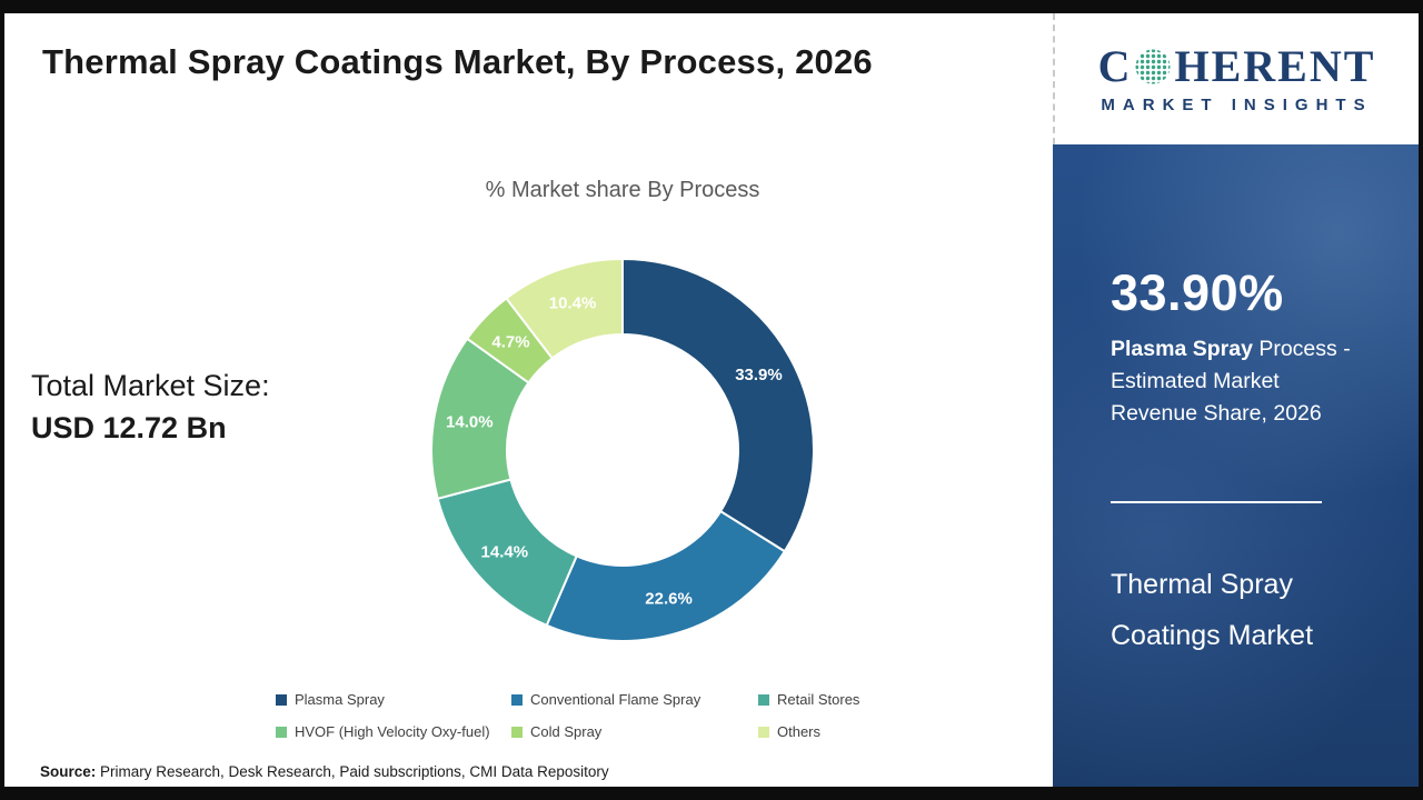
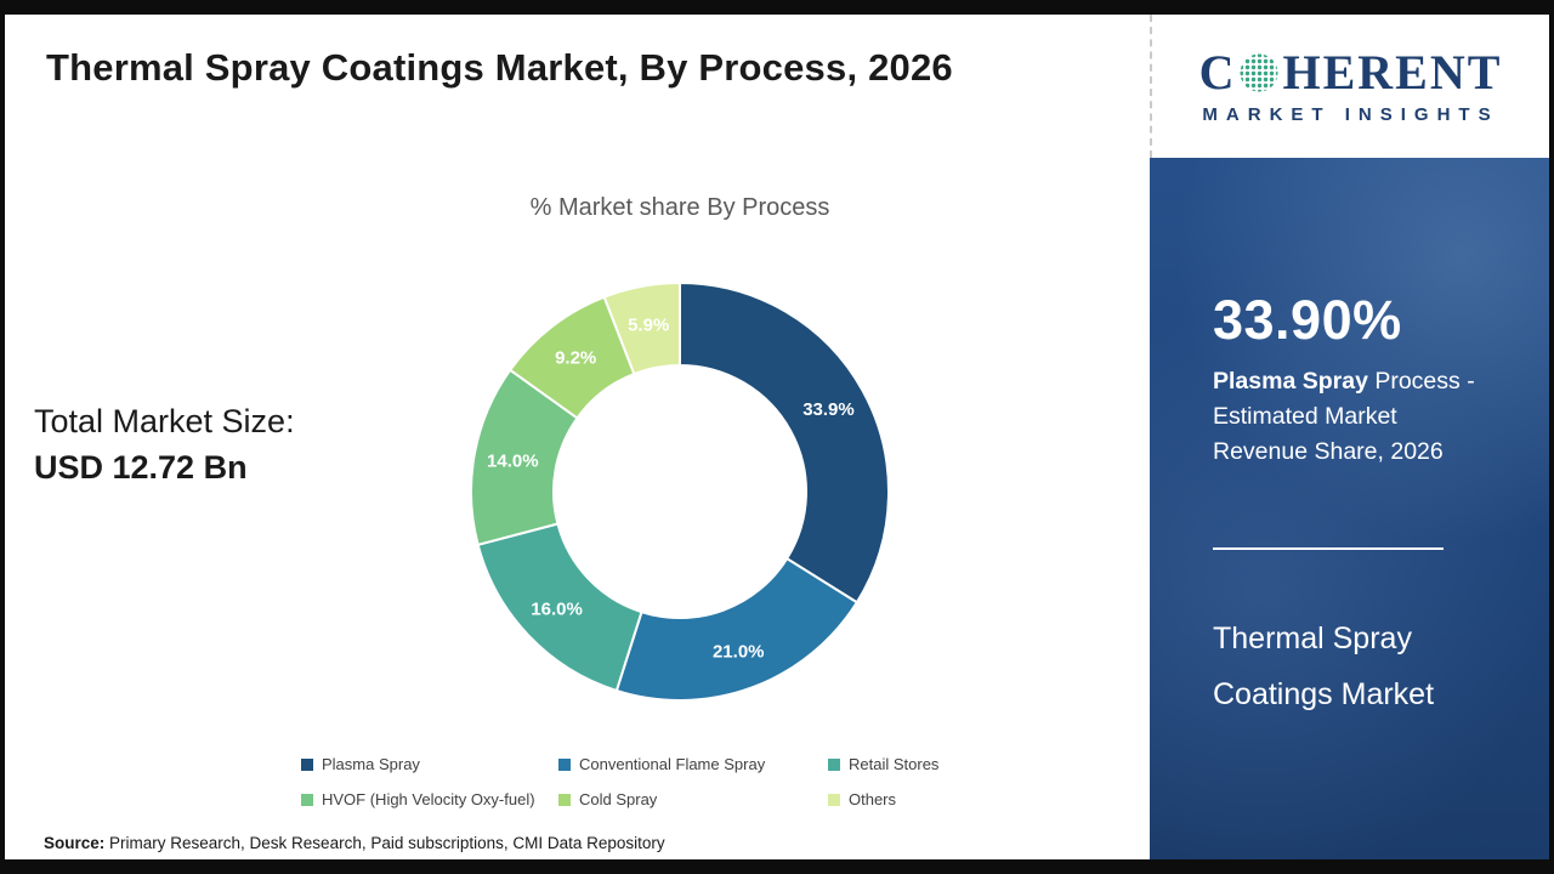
Conventional Flame Spray: 22.6% -> 21.0%
Retail Stores: 14.4% -> 16.0%
Cold Spray: 4.7% -> 9.2%
Others: 10.4% -> 5.9%
